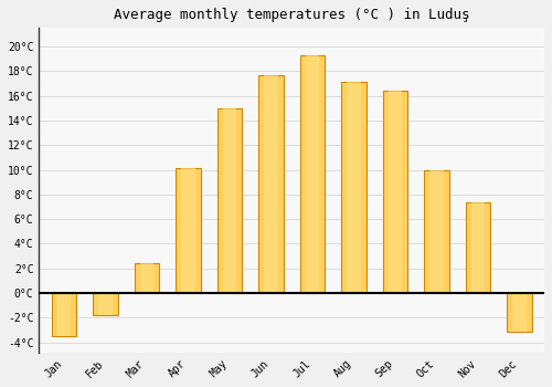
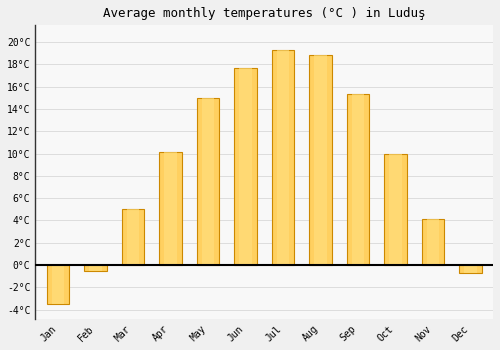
Feb: -1.8°C -> -0.5°C
Mar: 2.4°C -> 5.0°C
Aug: 17.1°C -> 18.8°C
Sep: 16.4°C -> 15.3°C
Nov: 7.4°C -> 4.1°C
Dec: -3.1°C -> -0.7°C
